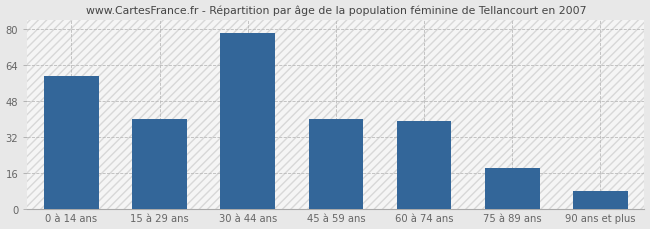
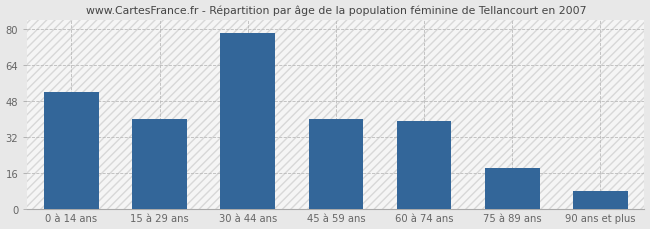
0 à 14 ans: 59 -> 52
